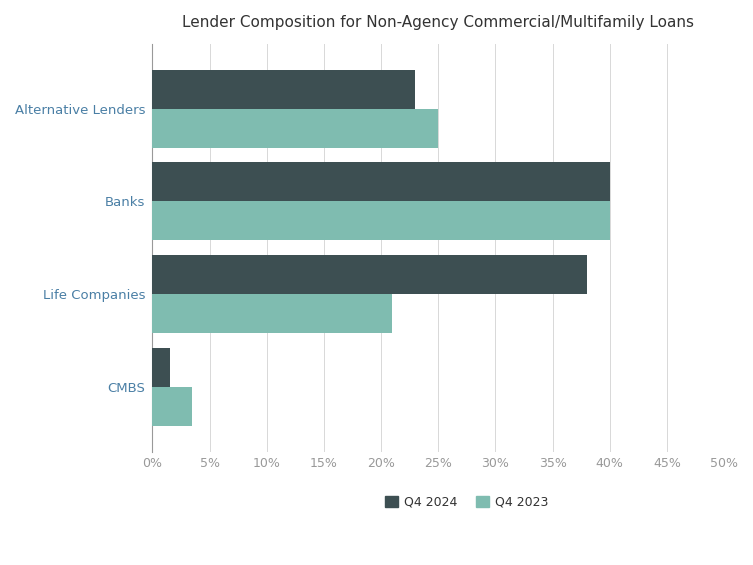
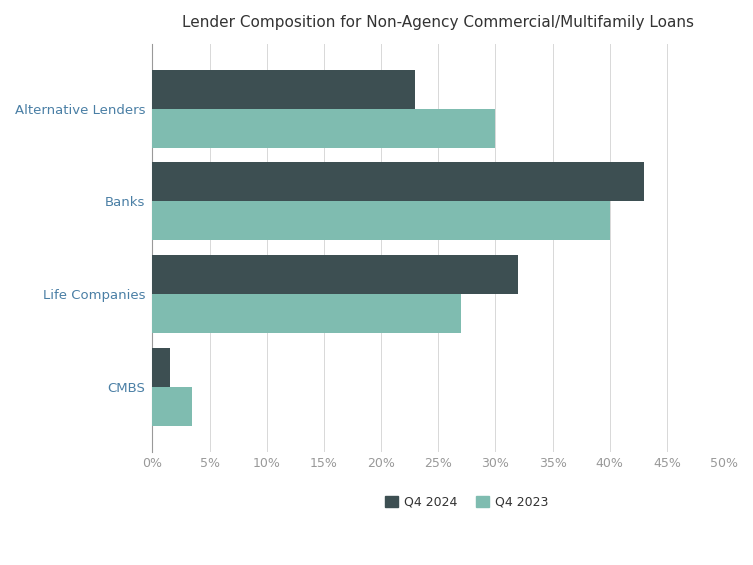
Q4 2023/Alternative Lenders: 25.0% -> 30.0%
Q4 2024/Banks: 40.0% -> 43.0%
Q4 2024/Life Companies: 38.0% -> 32.0%
Q4 2023/Life Companies: 21.0% -> 27.0%
